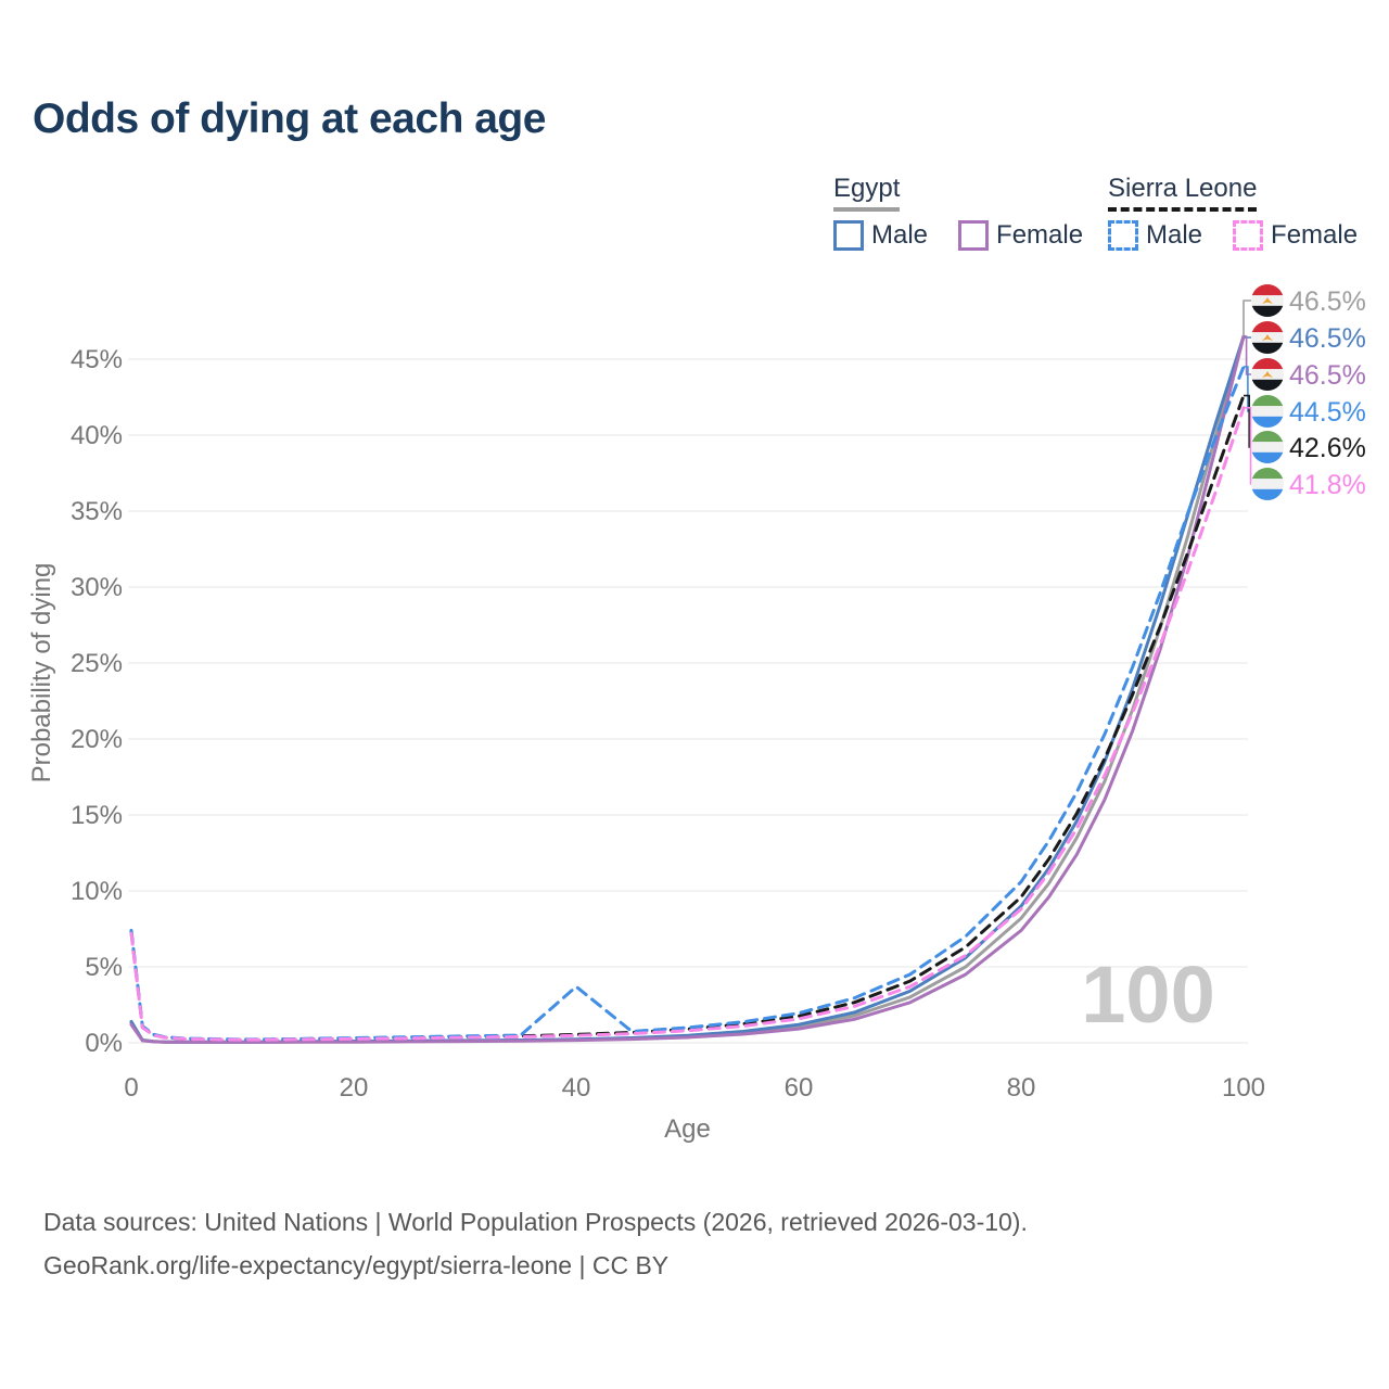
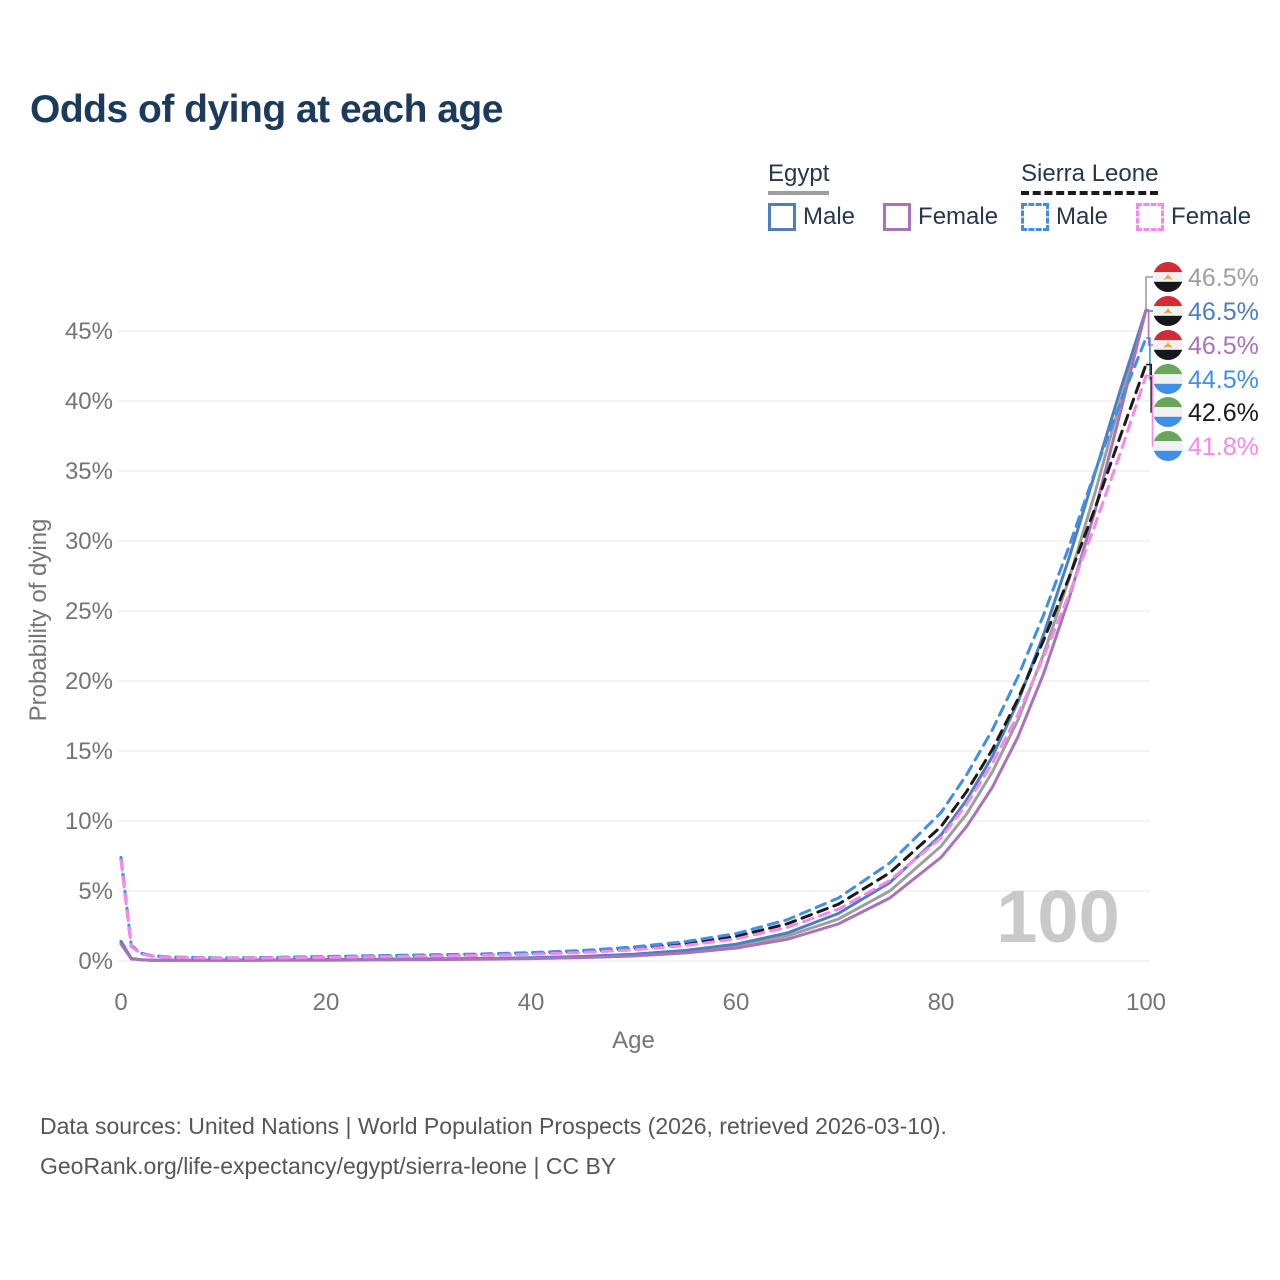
Sierra Leone Male/40: 3.7% -> 0.6%
